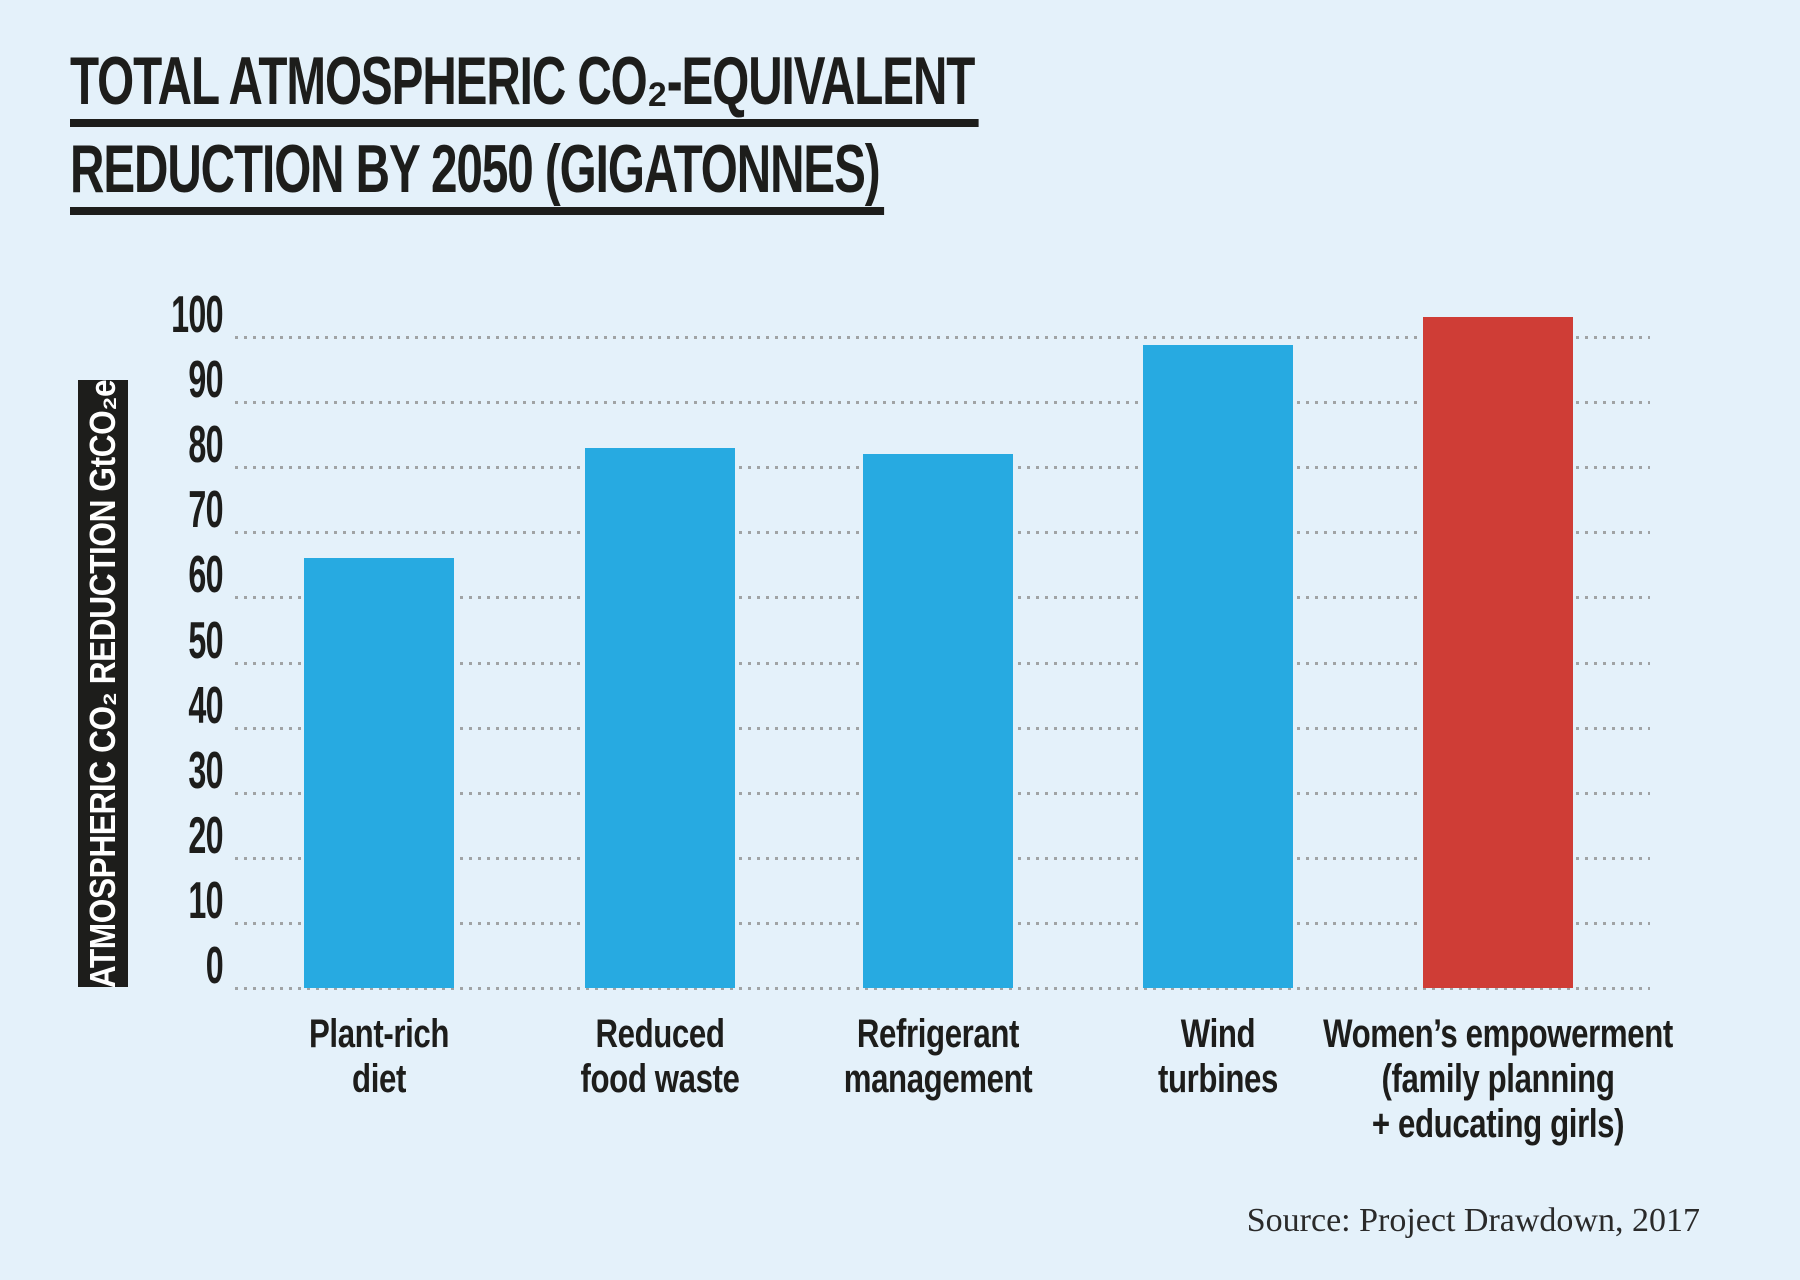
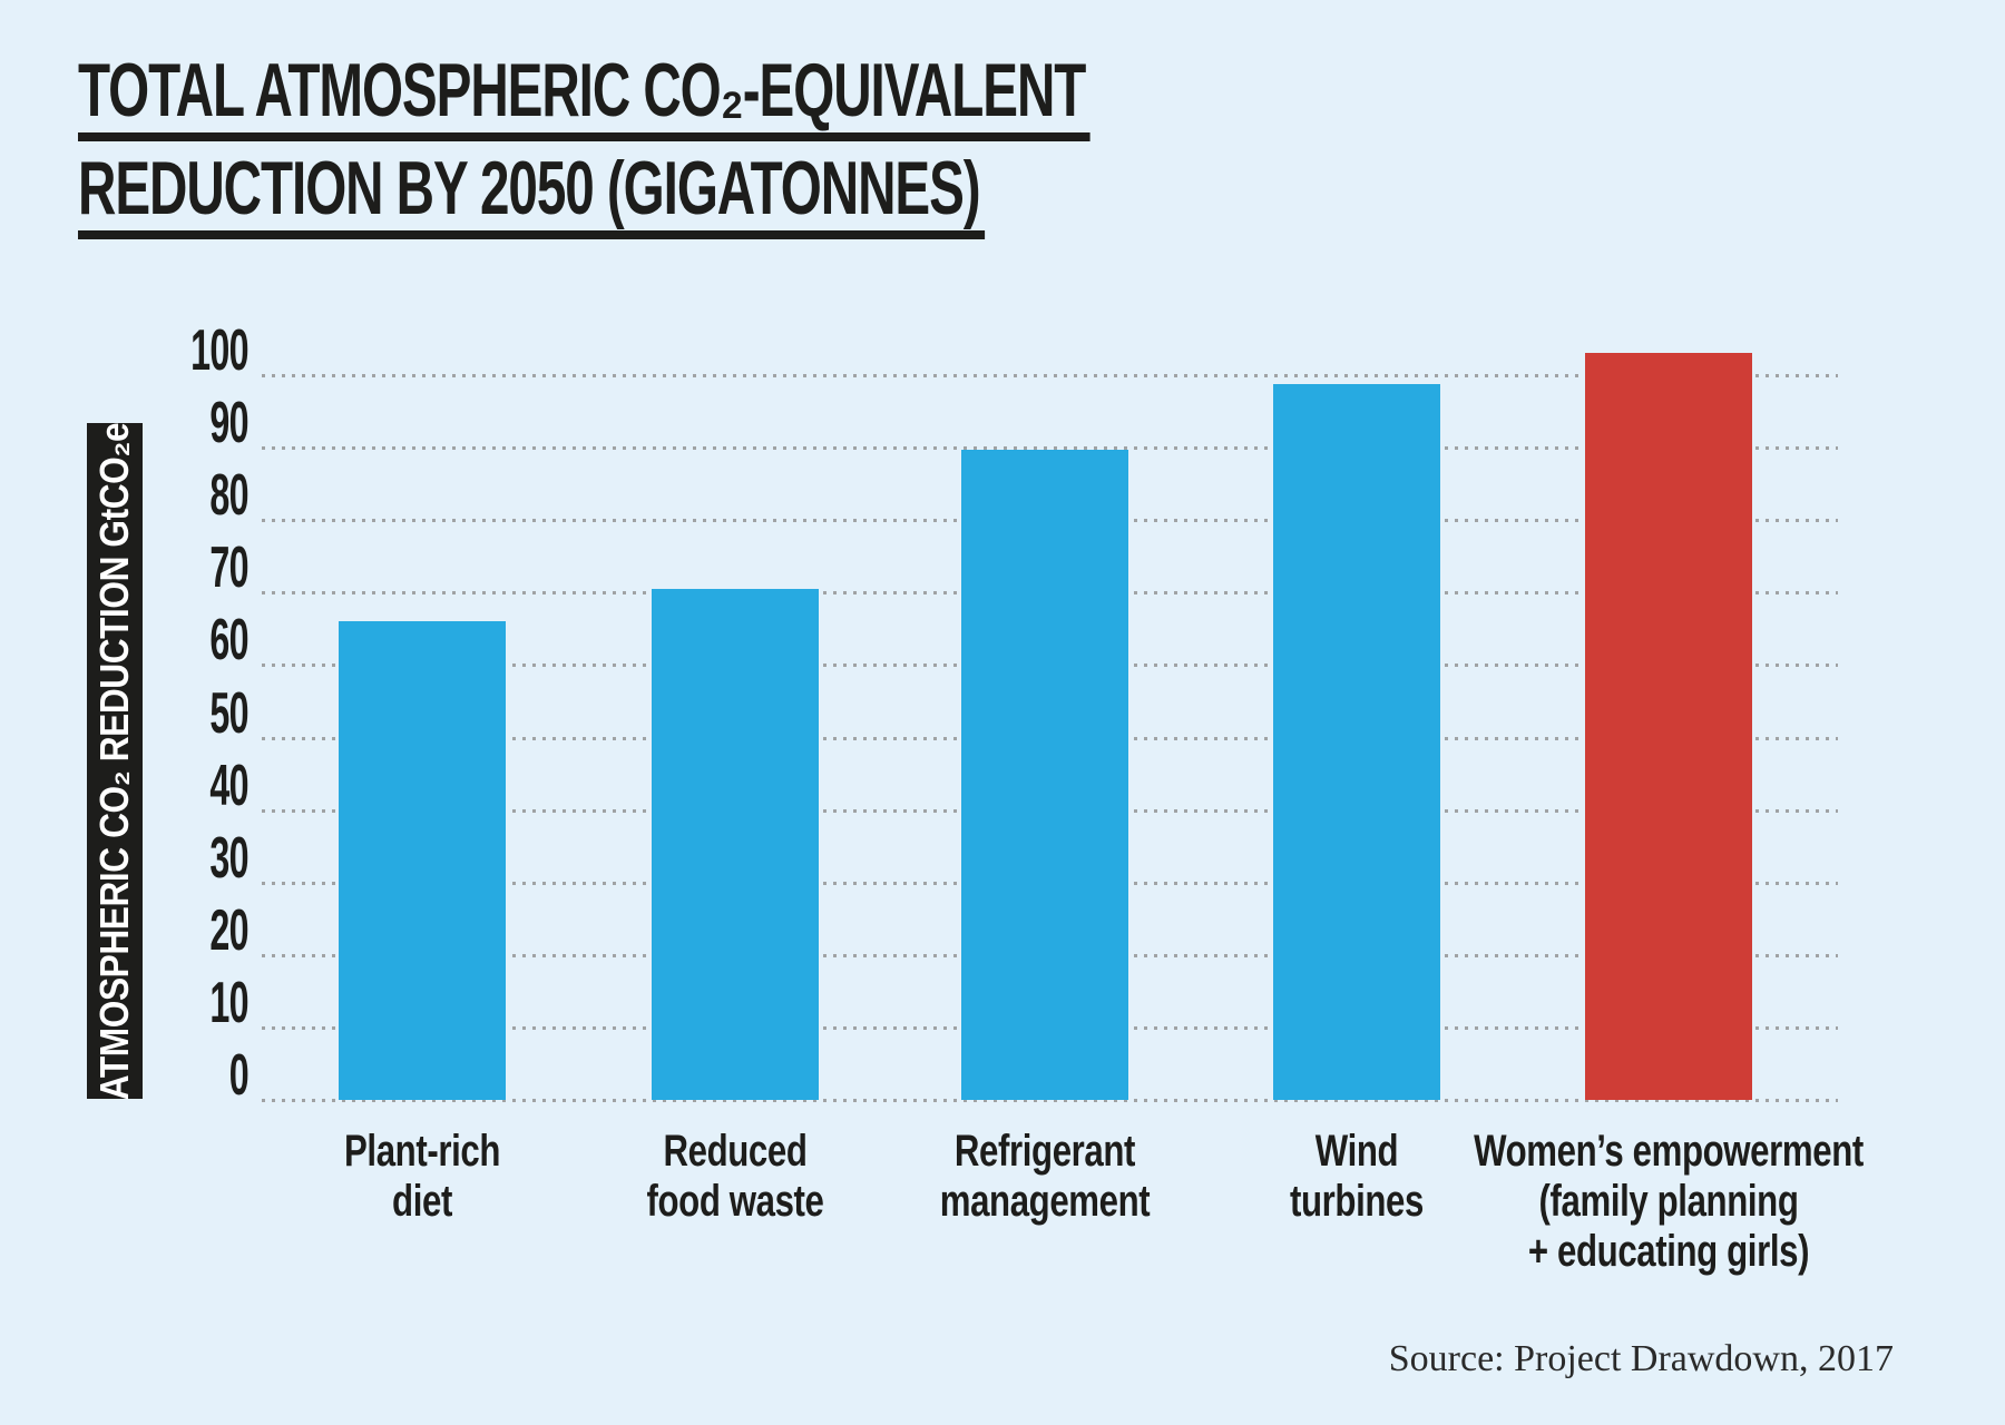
Reduced food waste: 83 -> 70
Refrigerant management: 82 -> 90
